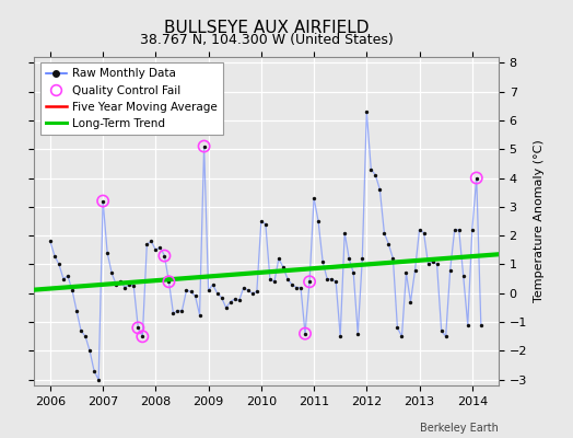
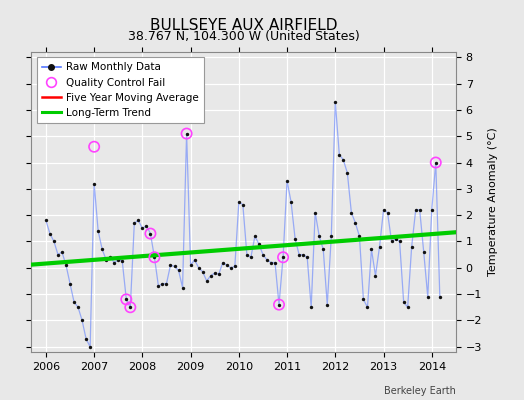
Quality Control Fail/2007: 3.2 -> 4.6
